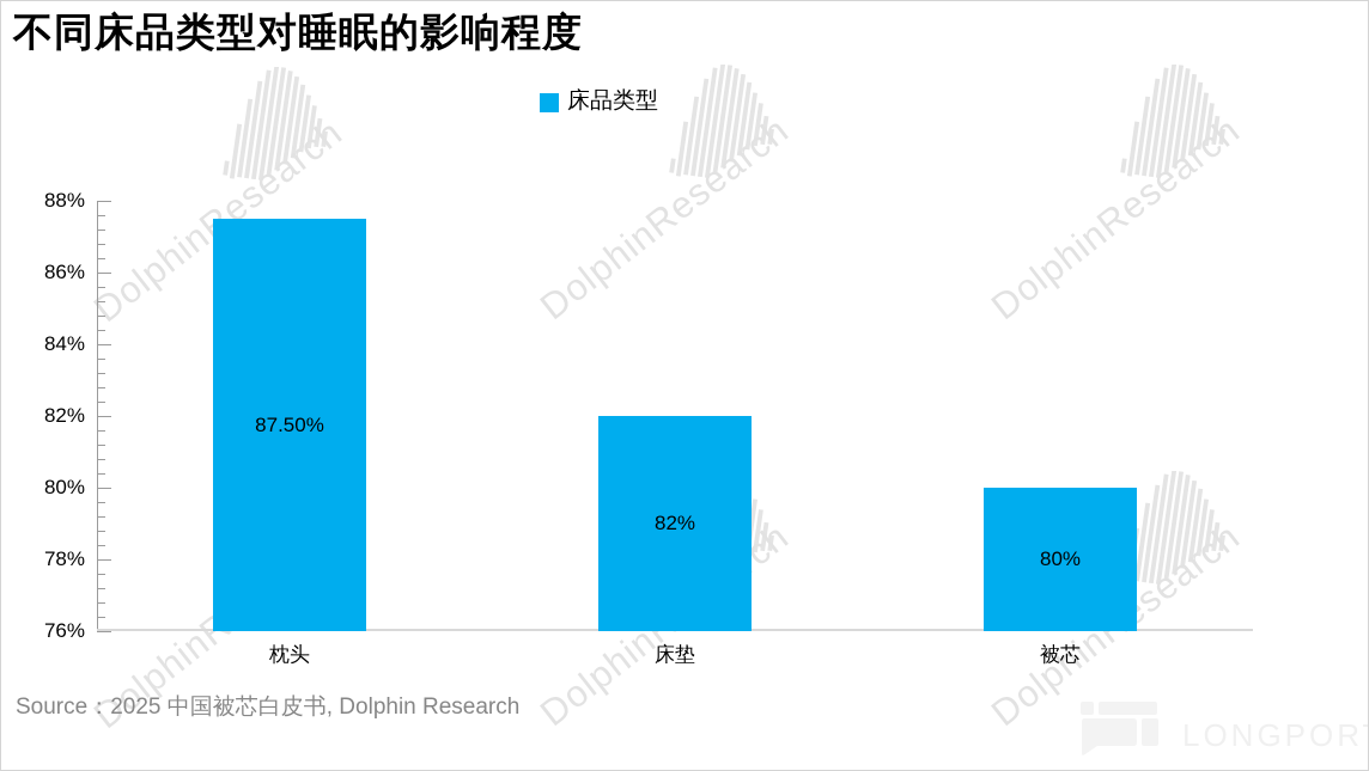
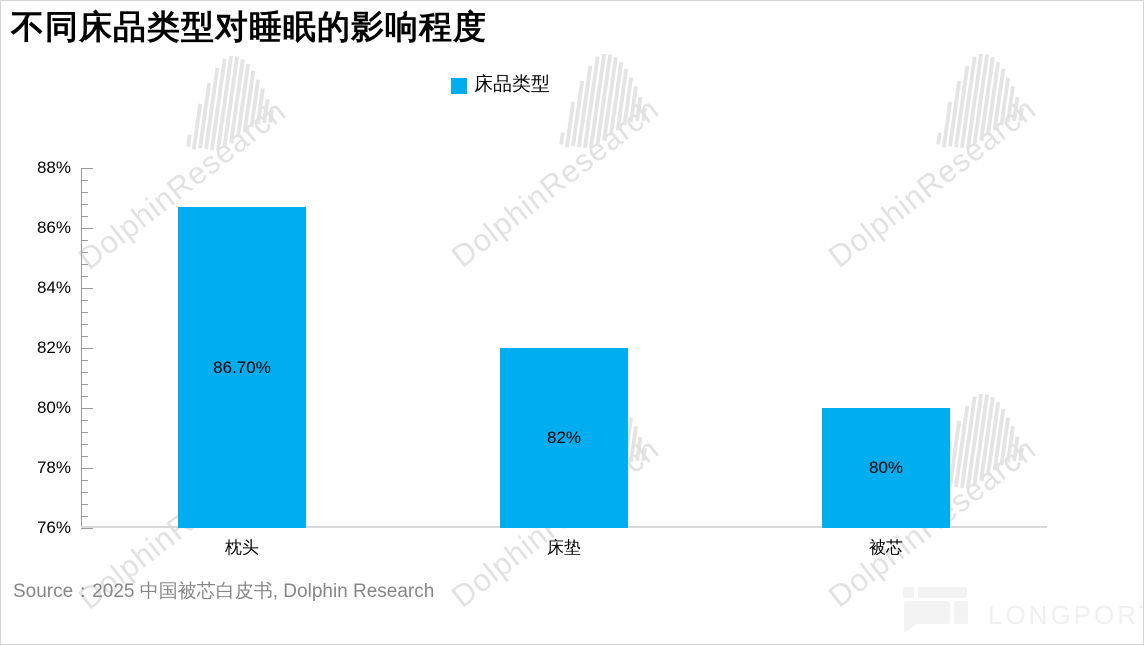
枕头: 87.50% -> 86.70%
